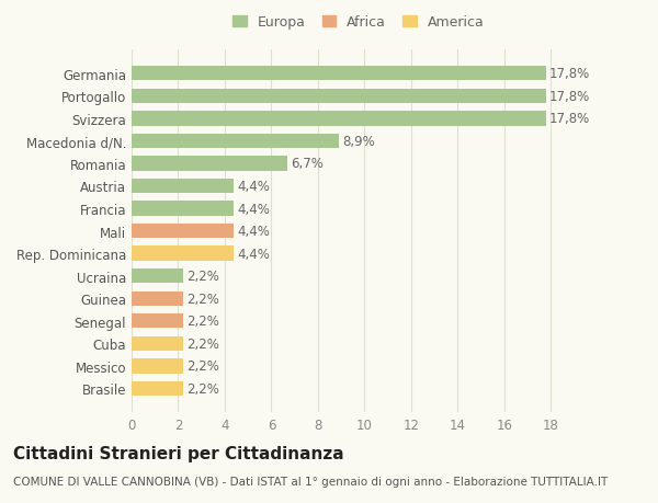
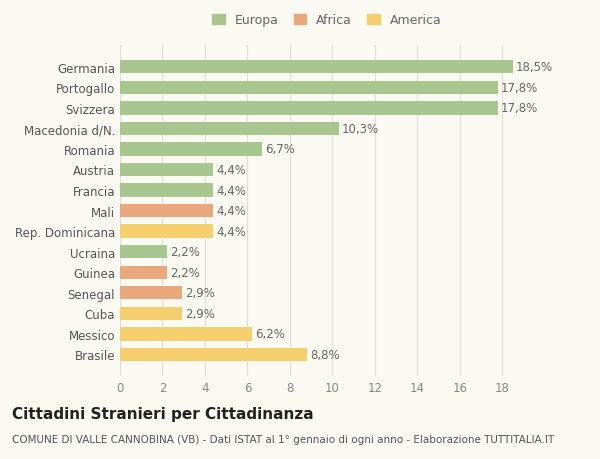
Germania: 17,8% -> 18,5%
Macedonia d/N.: 8,9% -> 10,3%
Senegal: 2,2% -> 2,9%
Cuba: 2,2% -> 2,9%
Messico: 2,2% -> 6,2%
Brasile: 2,2% -> 8,8%
